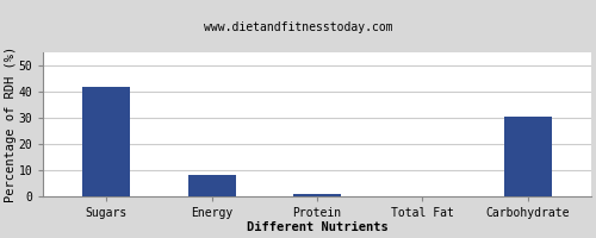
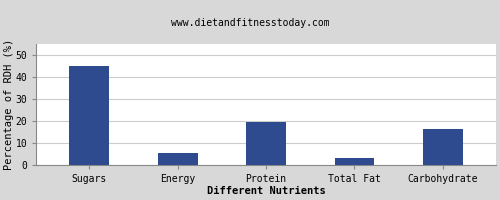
Sugars: 42.0 -> 45.0
Energy: 8.5 -> 5.5
Protein: 1.0 -> 19.5
Total Fat: 0.2 -> 3.5
Carbohydrate: 30.5 -> 16.5
